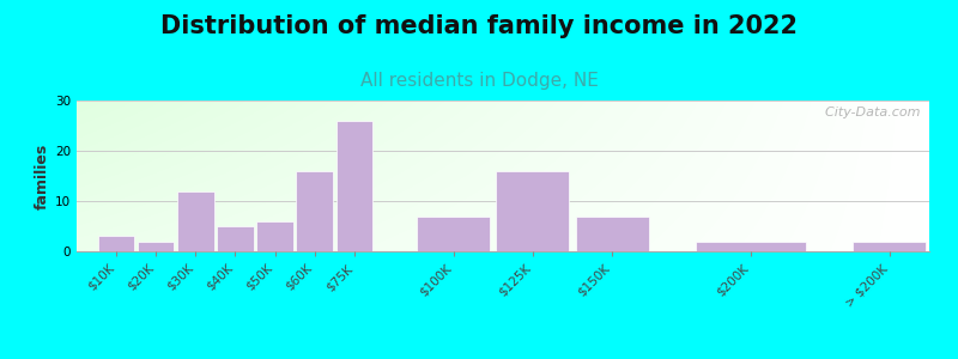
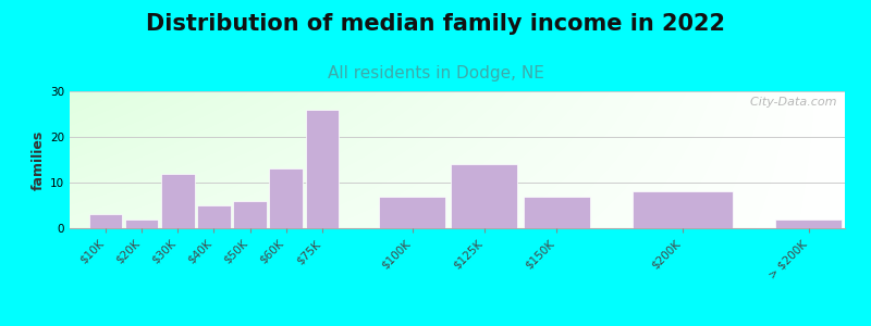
$60K: 16 -> 13
$125K: 16 -> 14
$200K: 2 -> 8
